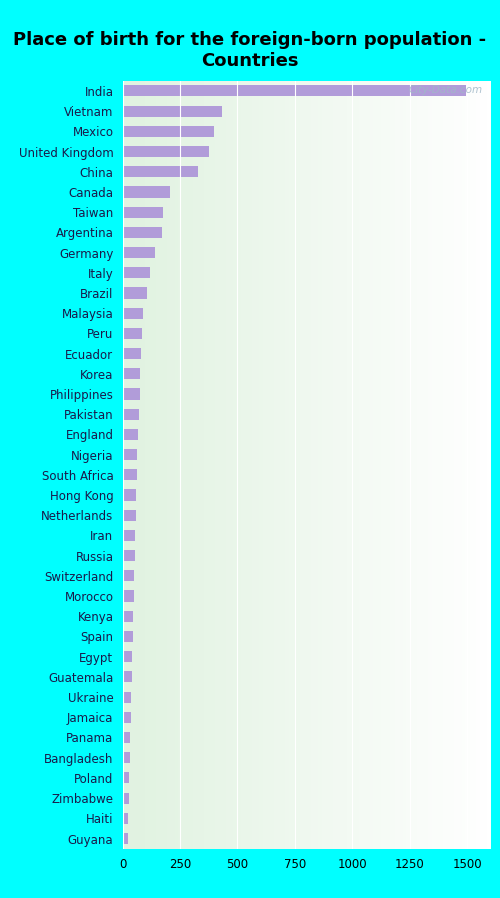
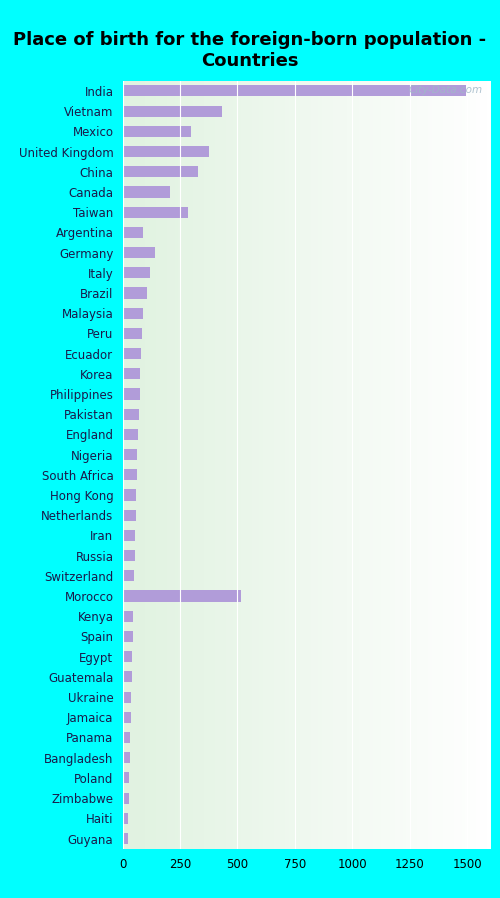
Mexico: 400 -> 300
Taiwan: 175 -> 285
Argentina: 170 -> 90
Morocco: 48 -> 515
